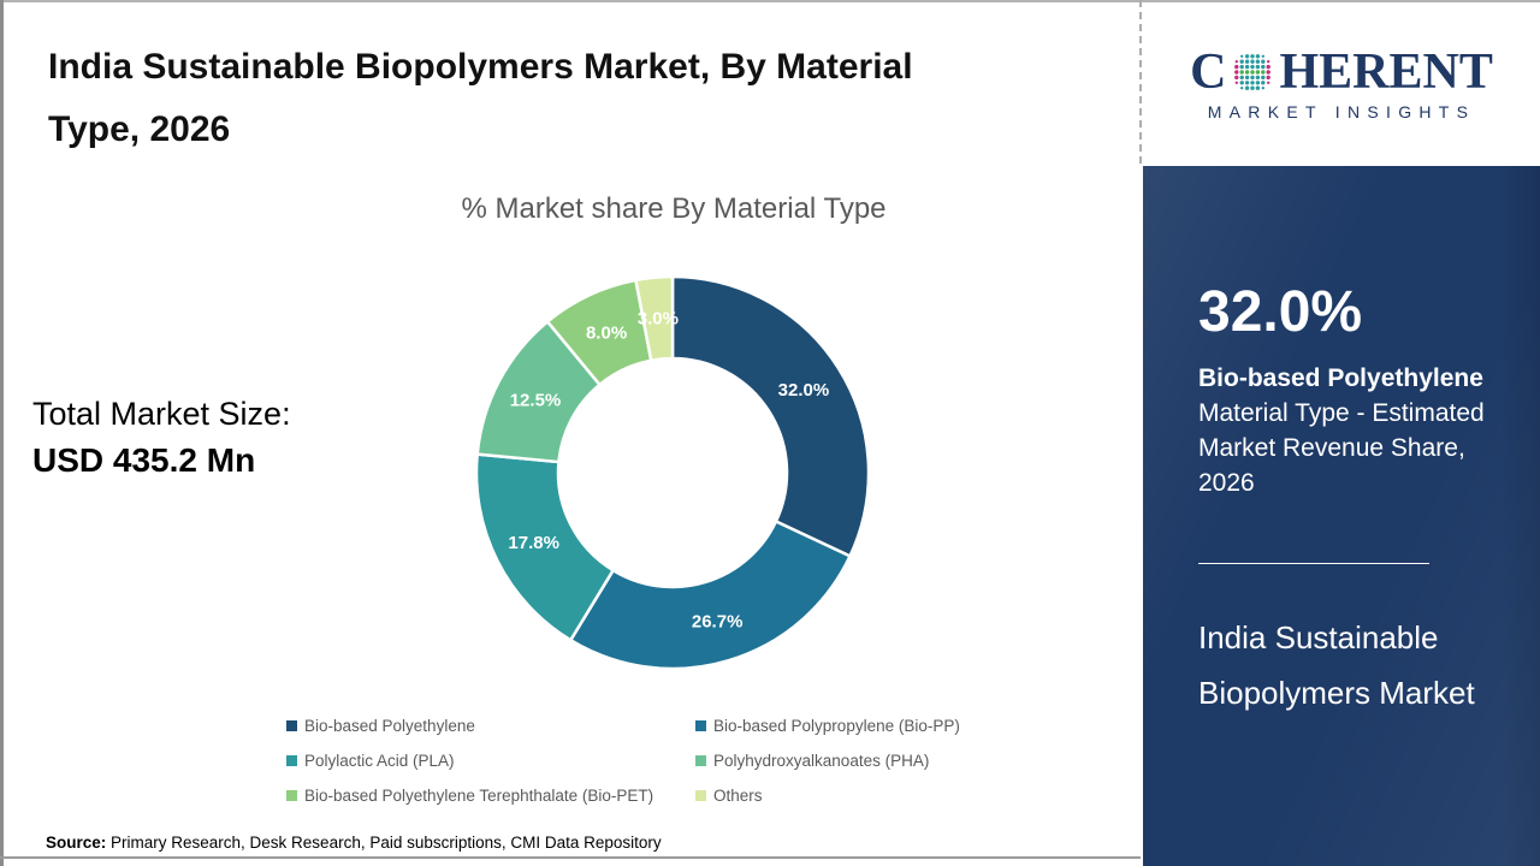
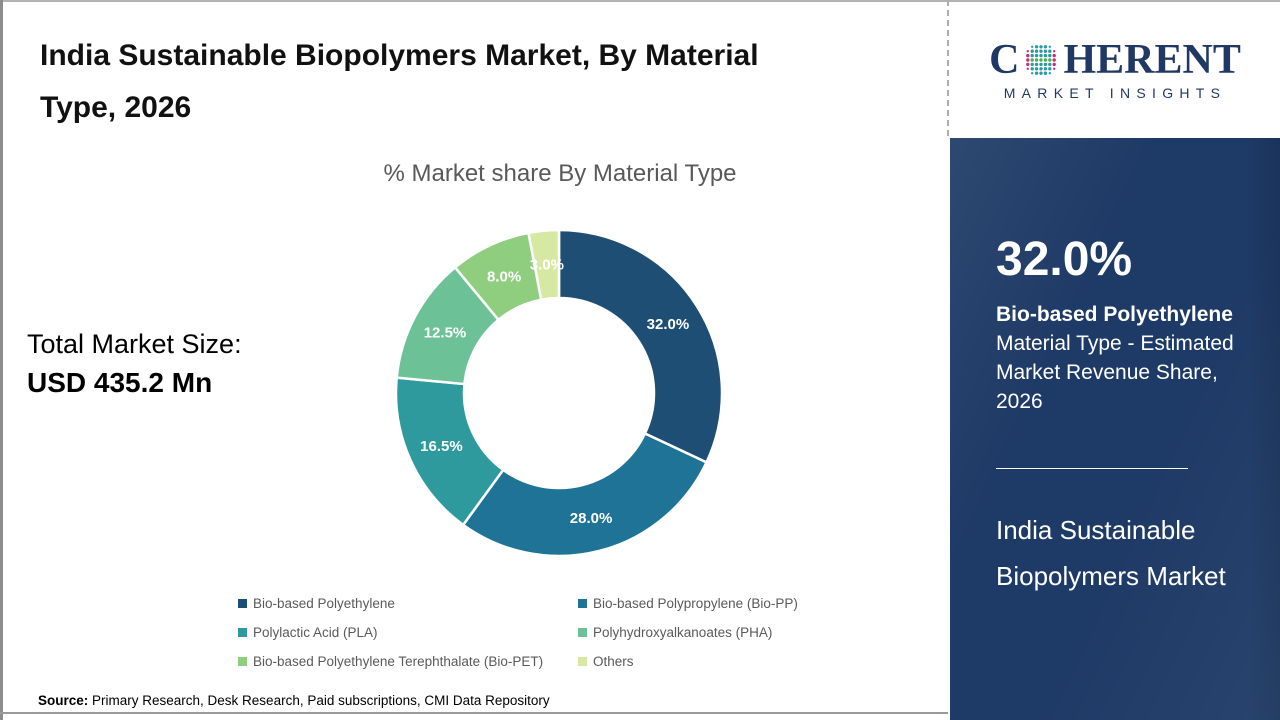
Bio-based Polypropylene (Bio-PP): 26.7% -> 28.0%
Polylactic Acid (PLA): 17.8% -> 16.5%
